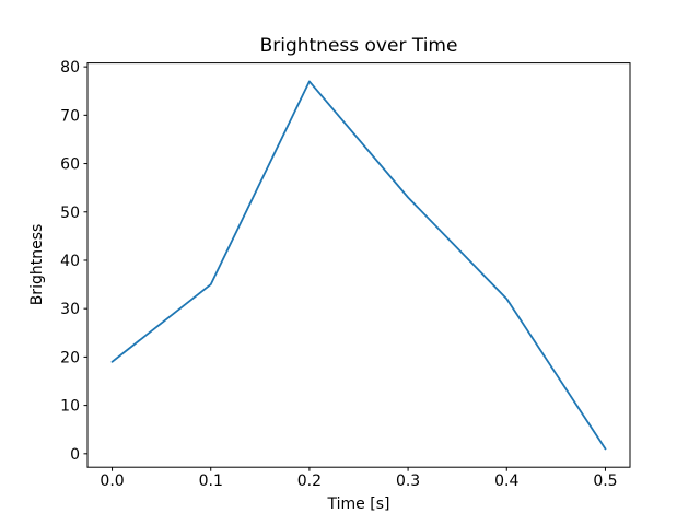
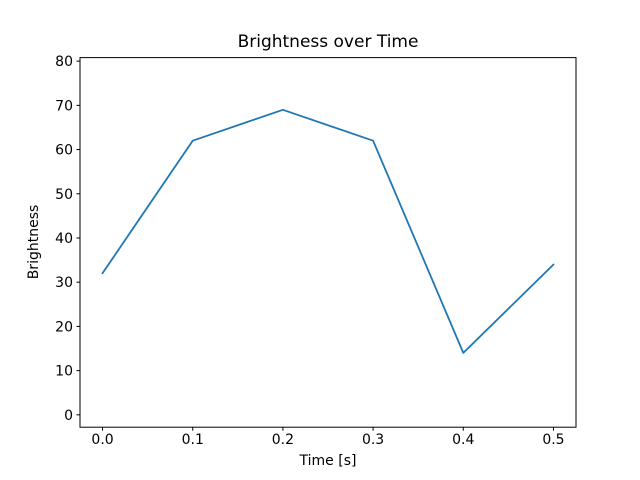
0.0: 19 -> 32
0.1: 35 -> 62
0.2: 77 -> 69
0.3: 53 -> 62
0.4: 32 -> 14
0.5: 1 -> 34
